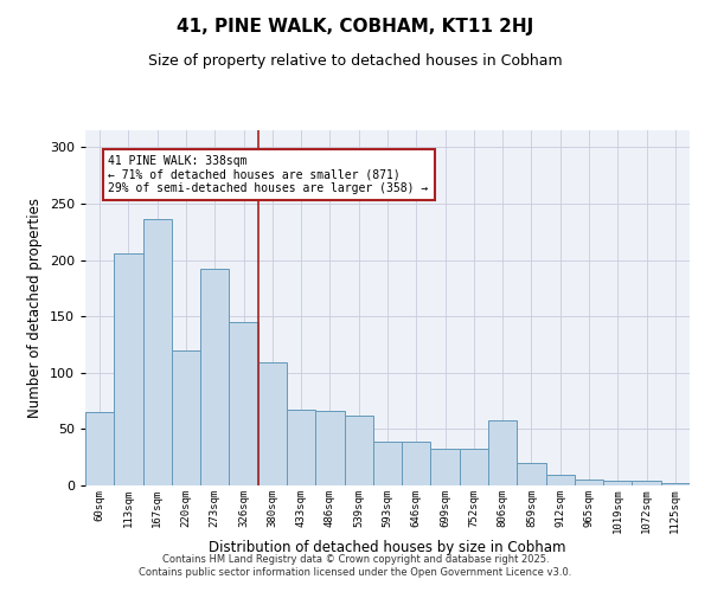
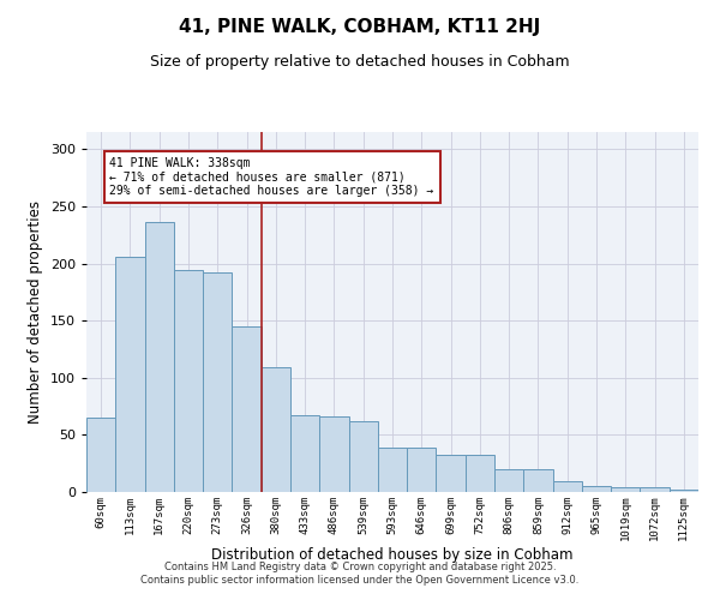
220sqm: 120 -> 194
806sqm: 58 -> 20
